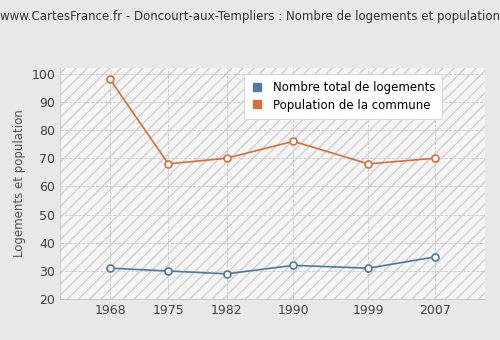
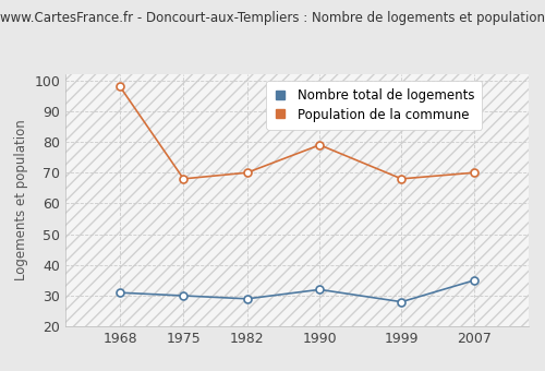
Population de la commune/1990: 76 -> 79
Nombre total de logements/1999: 31 -> 28
